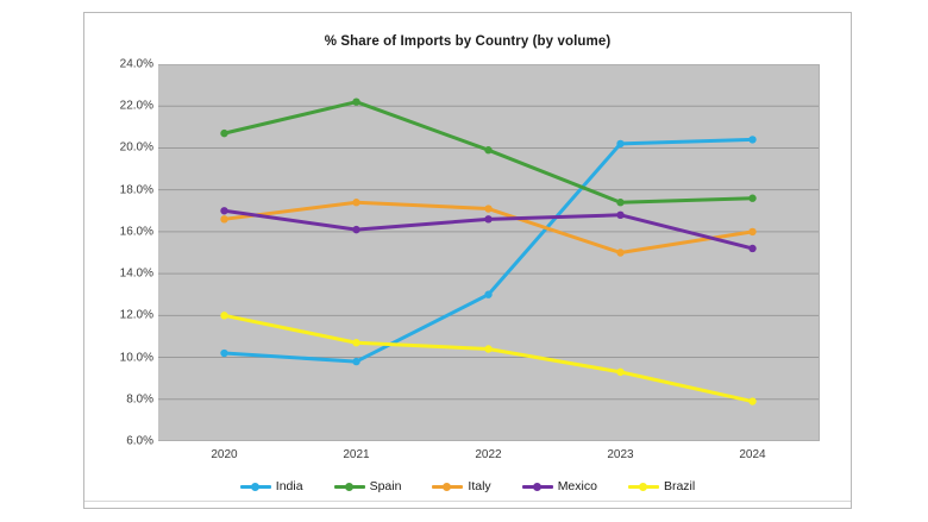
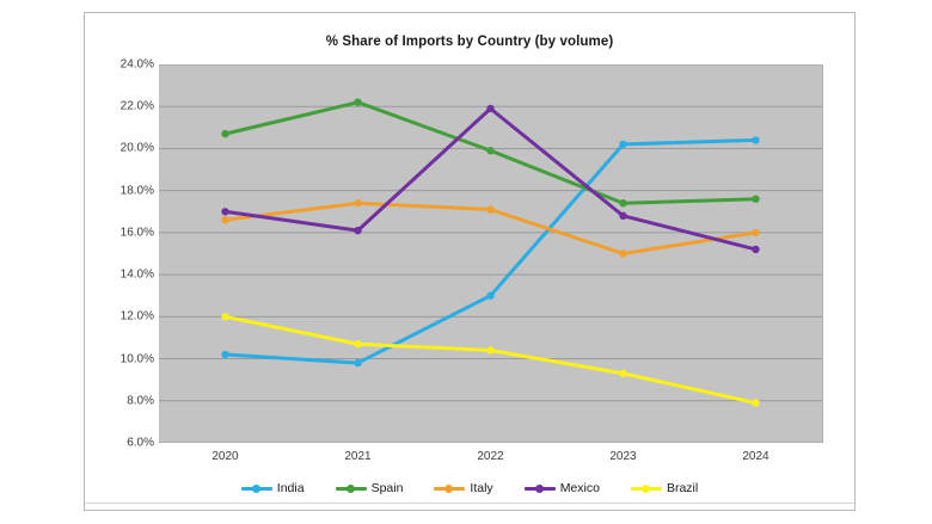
Mexico/2022: 16.6% -> 21.9%
